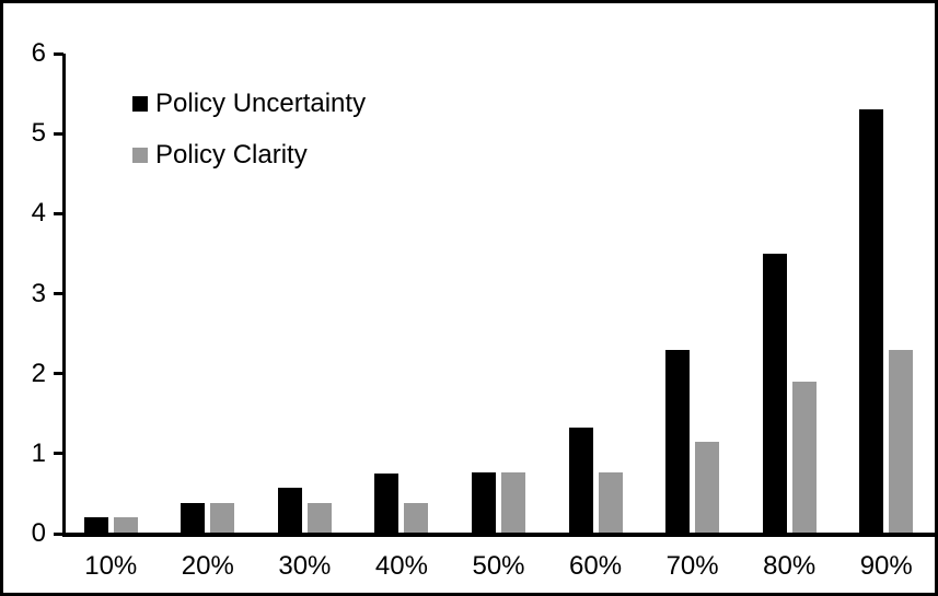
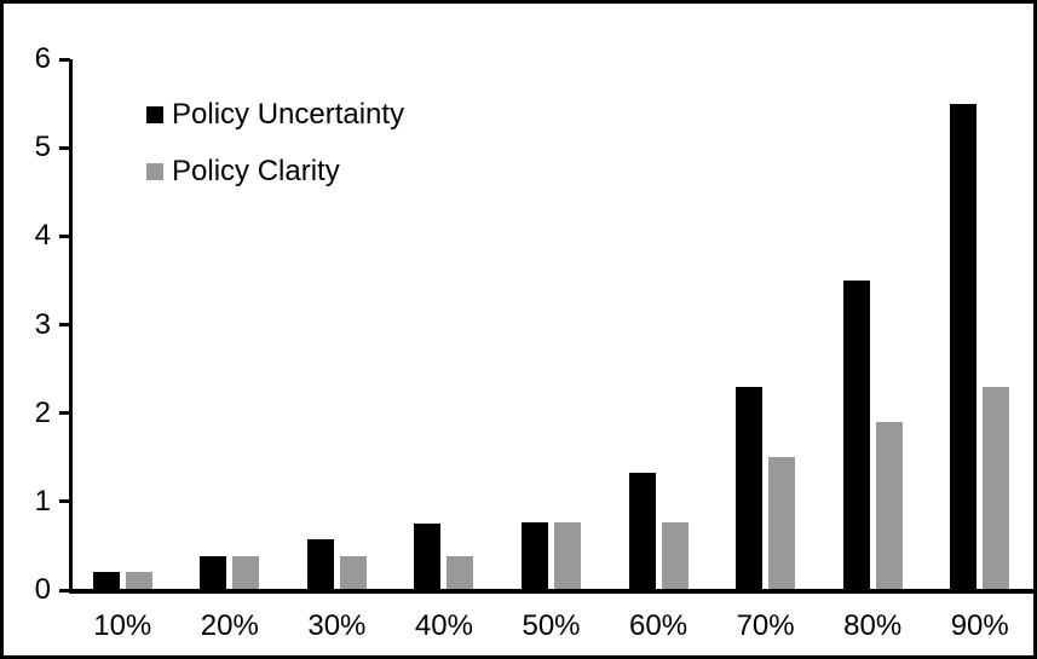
Policy Clarity/70%: 1.1 -> 1.5
Policy Uncertainty/90%: 5.3 -> 5.5
